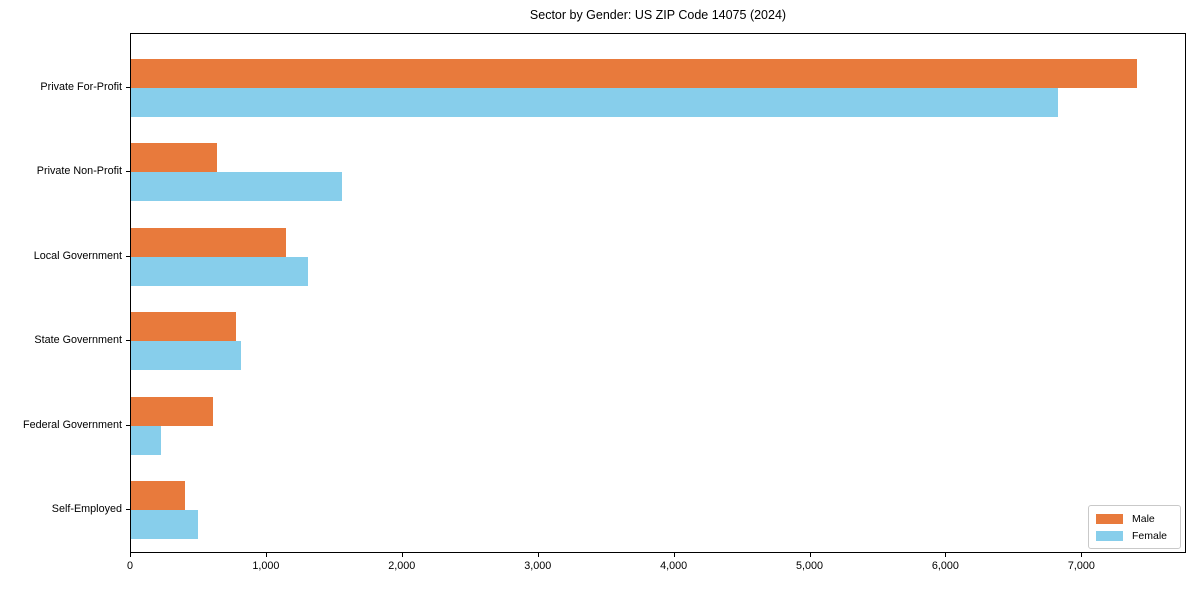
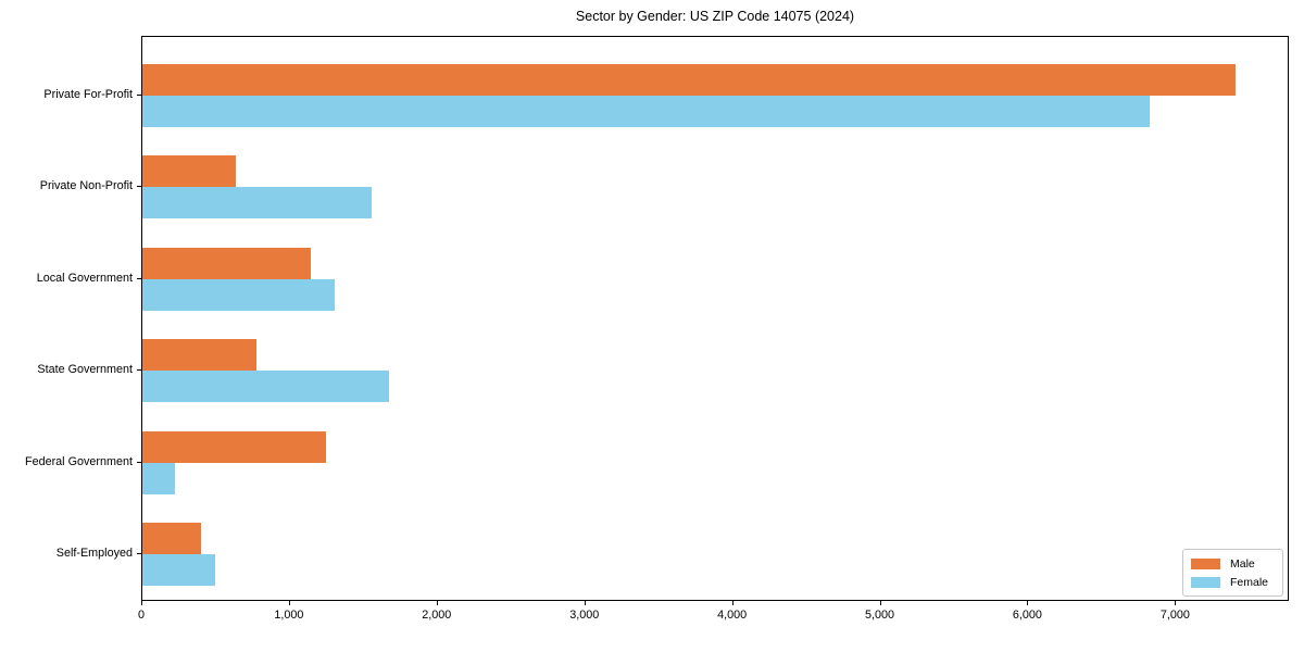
Female/State Government: 810 -> 1670
Male/Federal Government: 600 -> 1240
